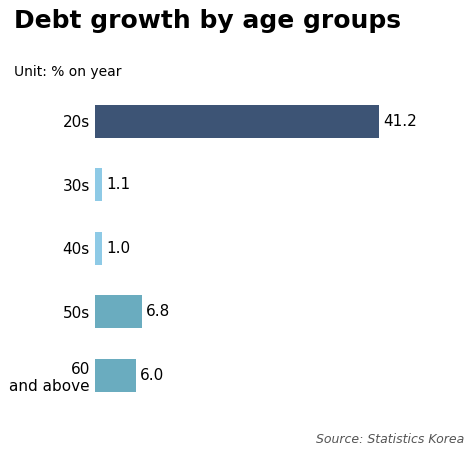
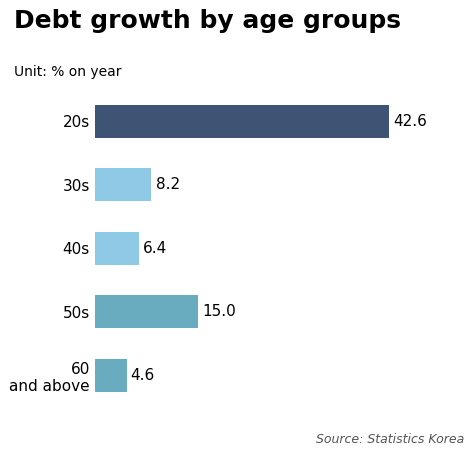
20s: 41.2 -> 42.6
30s: 1.1 -> 8.2
40s: 1.0 -> 6.4
50s: 6.8 -> 15.0
60 and above: 6.0 -> 4.6
